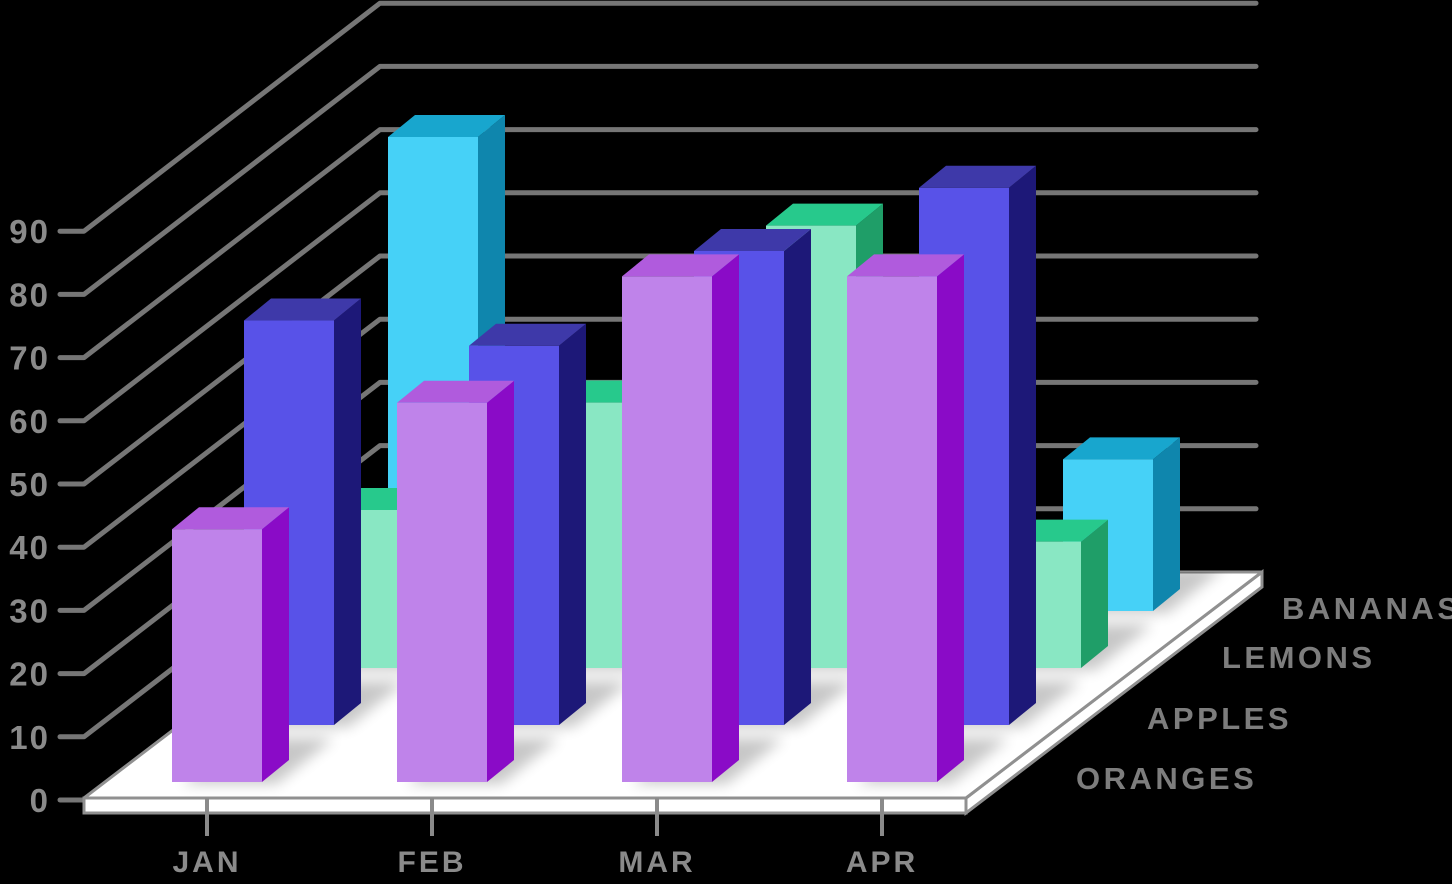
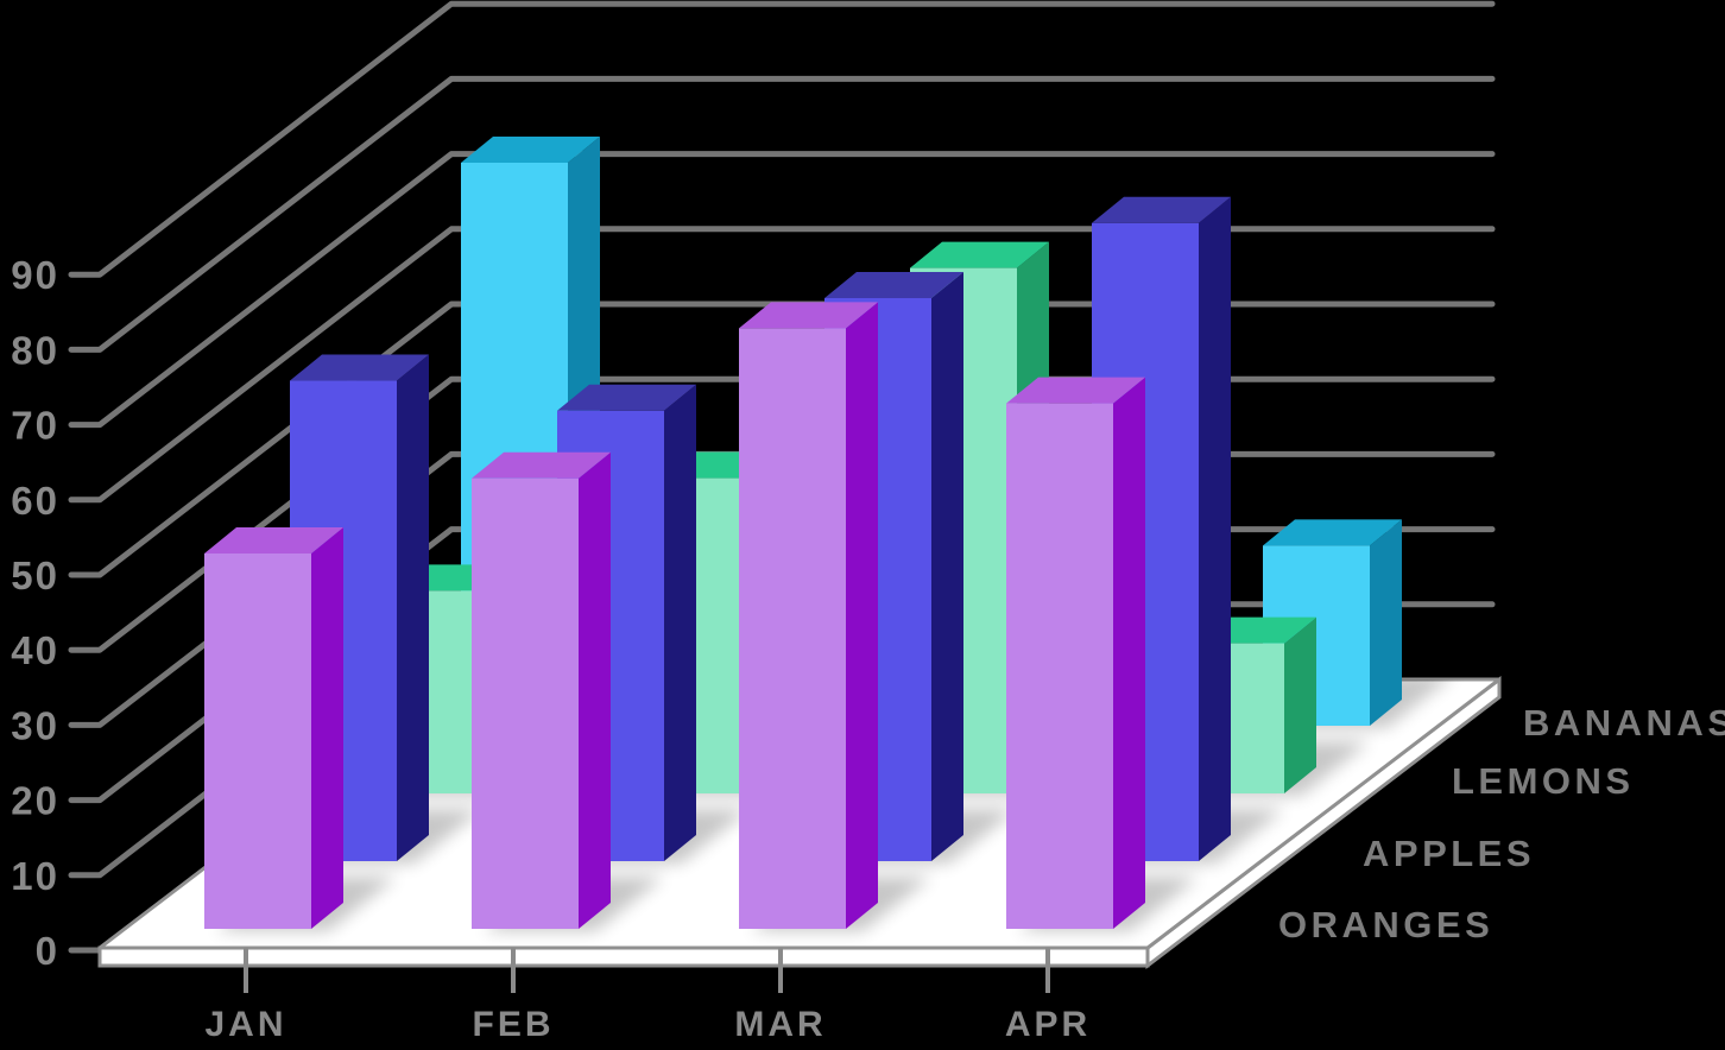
ORANGES/JAN: 40 -> 50
LEMONS/JAN: 25 -> 27
ORANGES/APR: 80 -> 70
